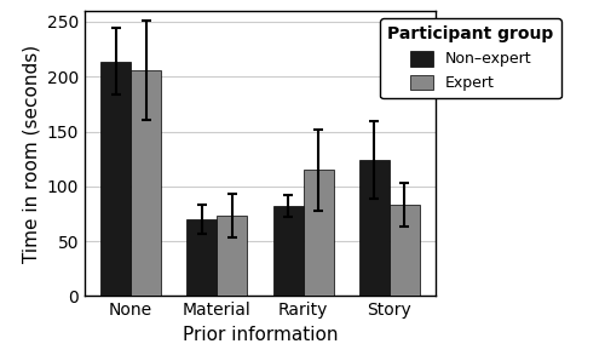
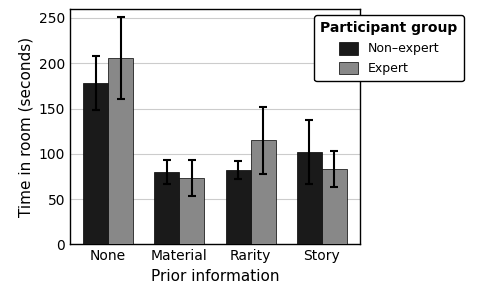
Non–expert/None: 214 -> 178
Non–expert/Material: 70 -> 80
Non–expert/Story: 124 -> 102
